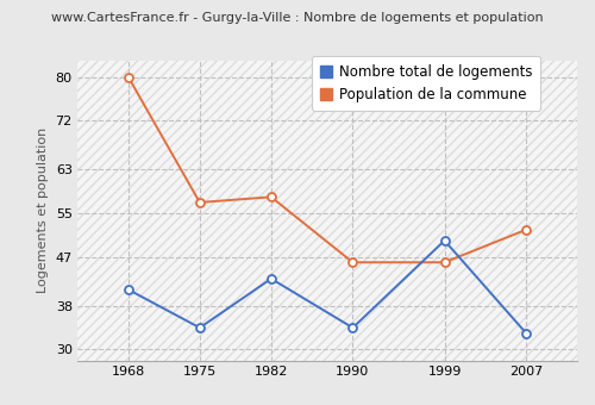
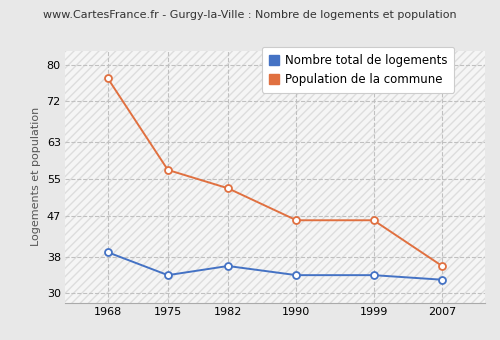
Nombre total de logements/1968: 41 -> 39
Population de la commune/1968: 80 -> 77
Nombre total de logements/1982: 43 -> 36
Population de la commune/1982: 58 -> 53
Nombre total de logements/1999: 50 -> 34
Population de la commune/2007: 52 -> 36
